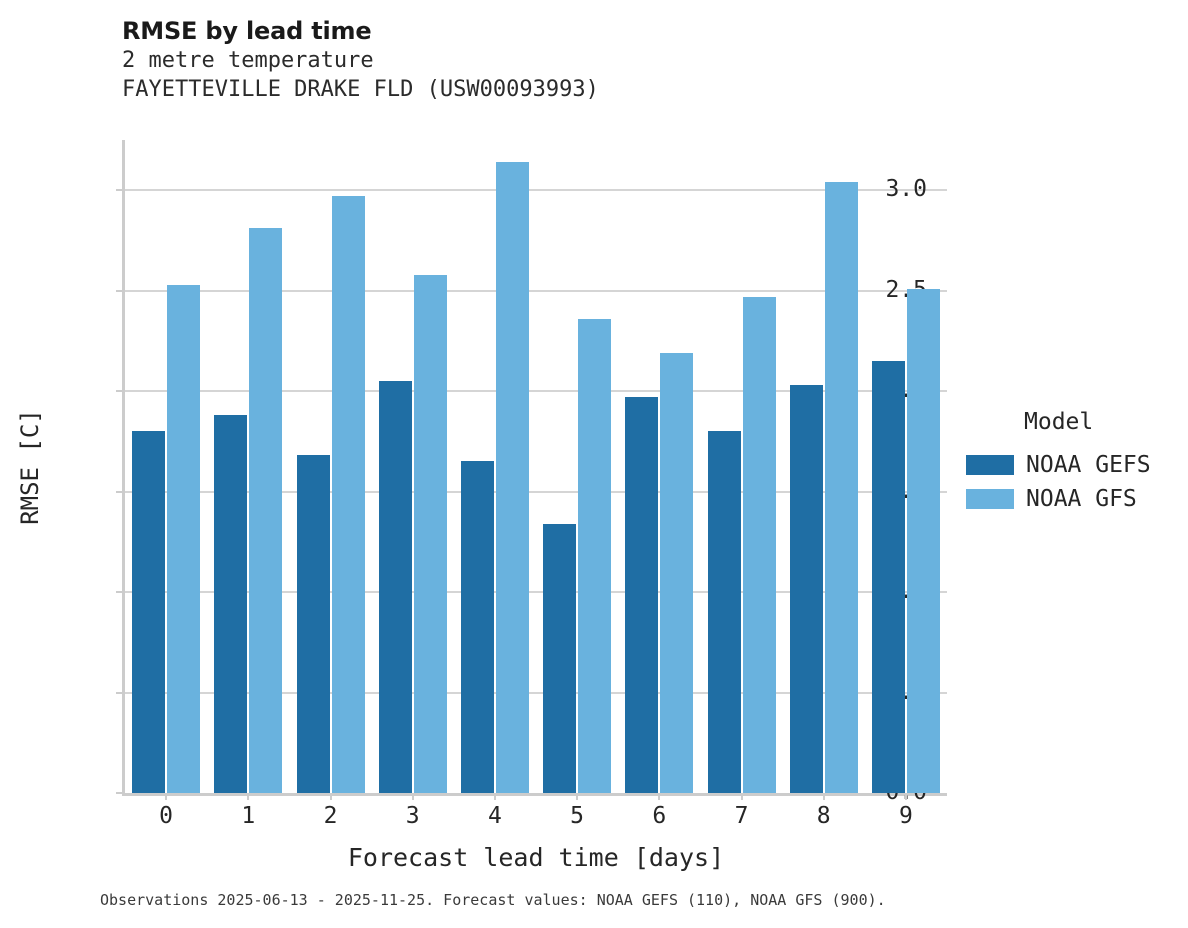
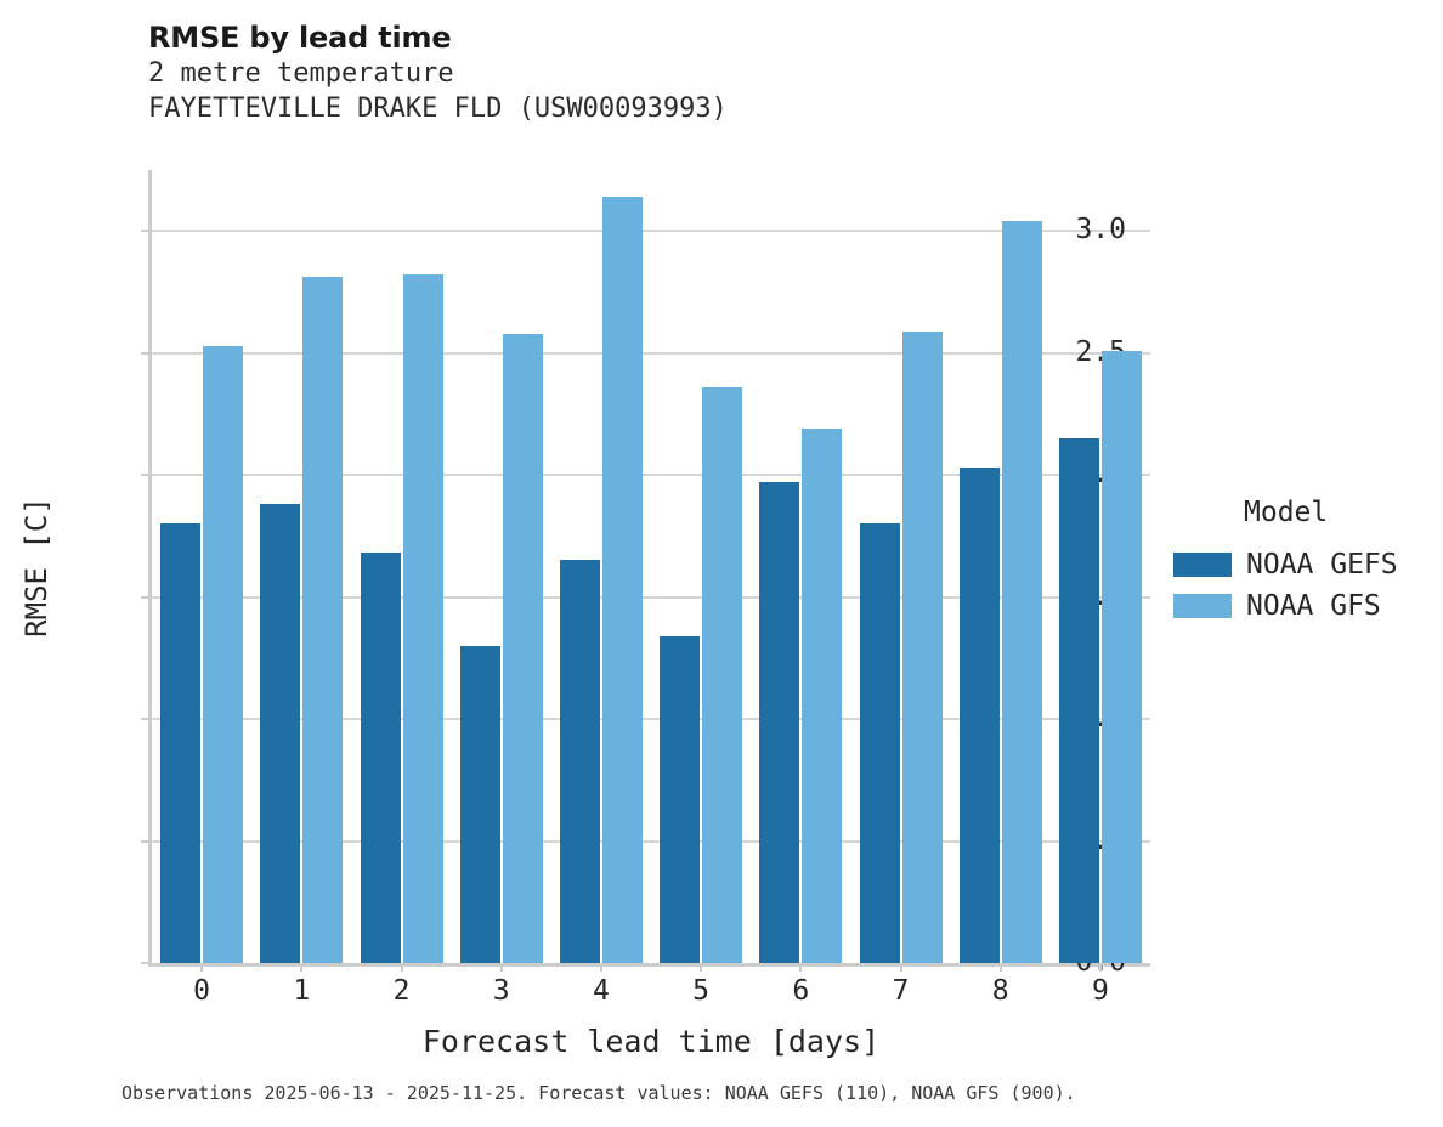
NOAA GFS/2: 2.97 -> 2.82
NOAA GEFS/3: 2.05 -> 1.30
NOAA GFS/7: 2.47 -> 2.59
